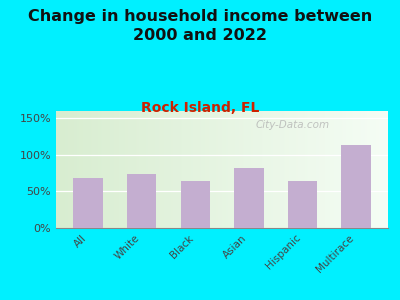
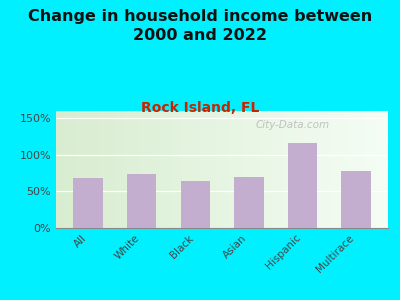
Asian: 82% -> 70%
Hispanic: 64% -> 116%
Multirace: 113% -> 78%
